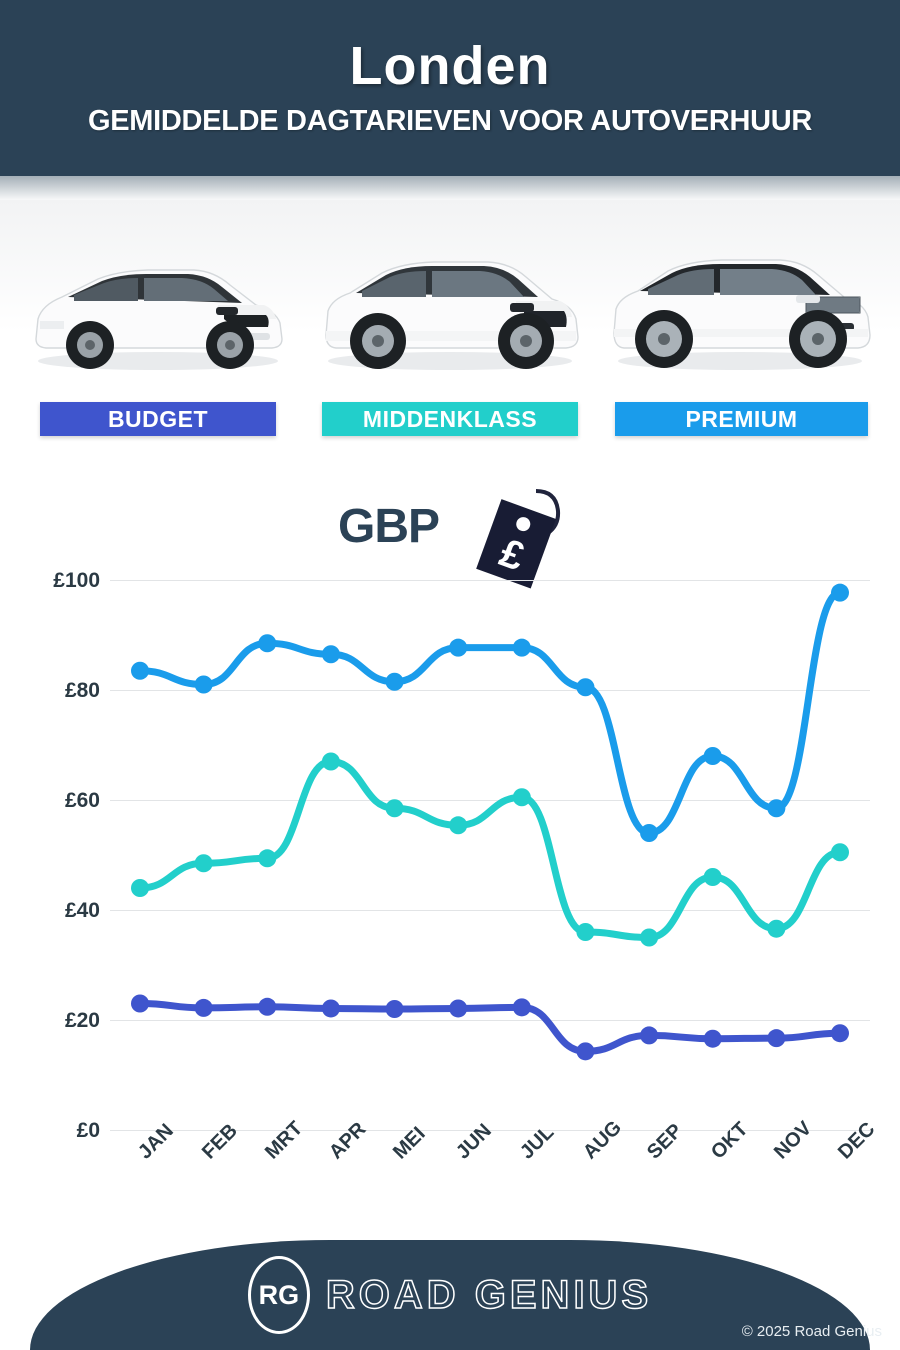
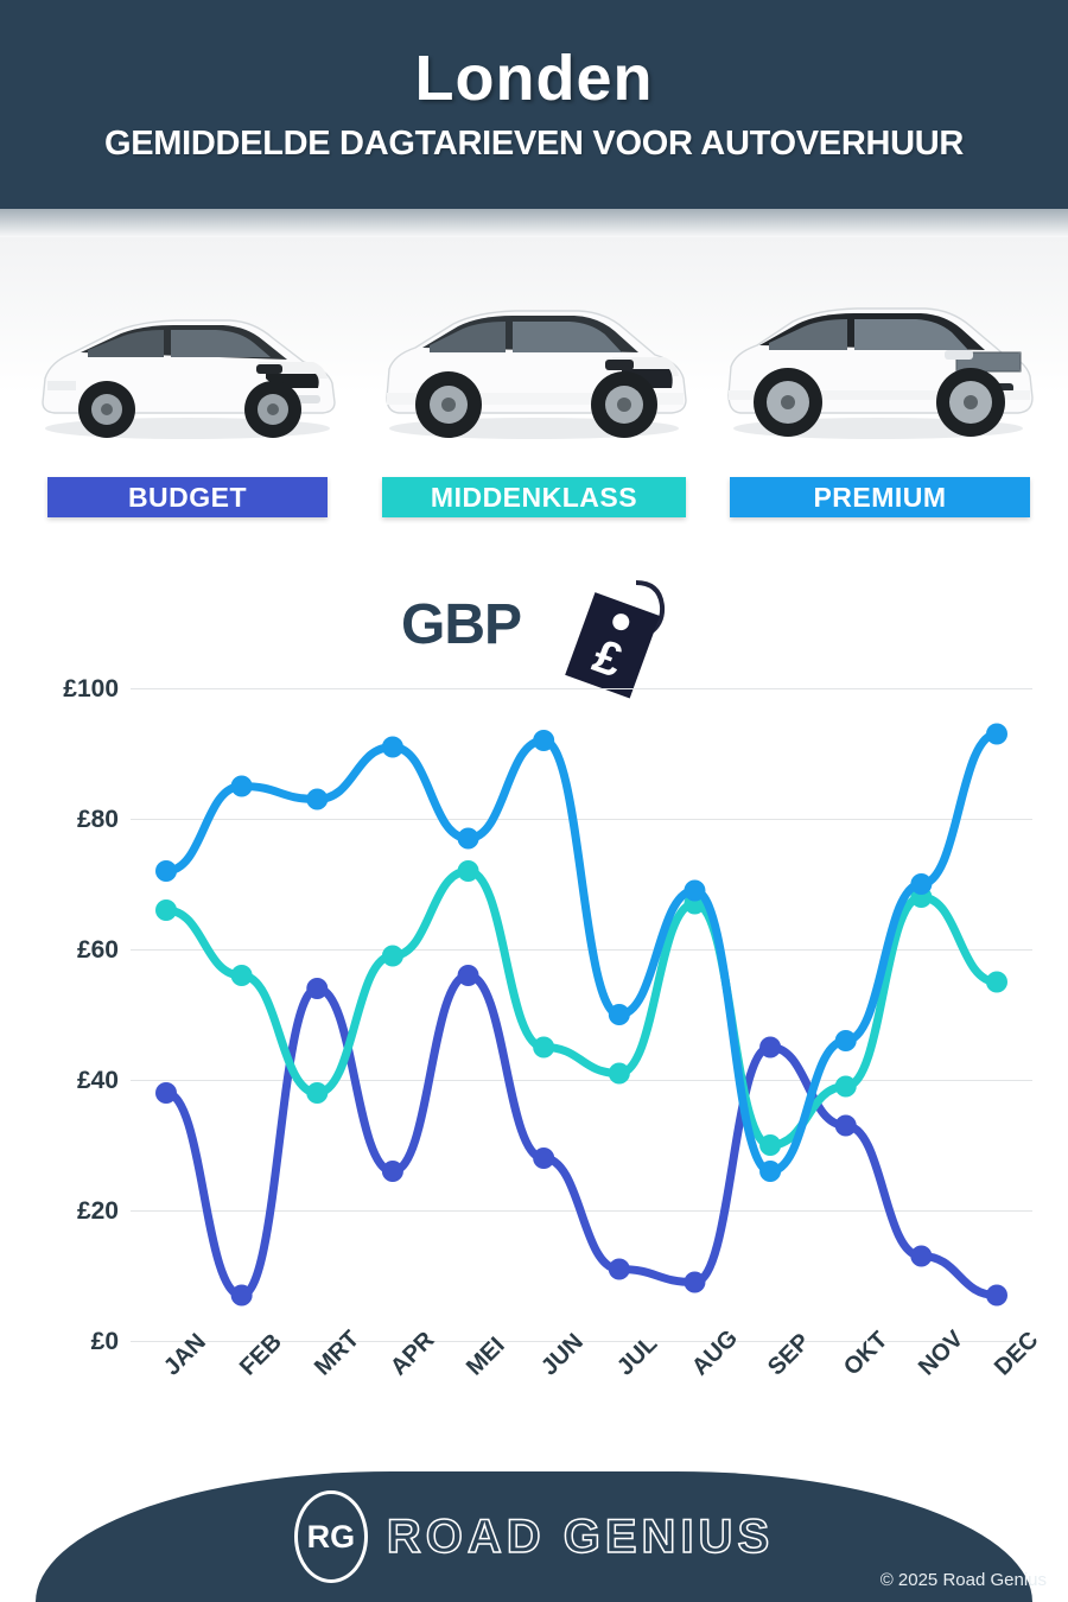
BUDGET/JAN: £23 -> £38
MIDDENKLASS/JAN: £44 -> £66
PREMIUM/JAN: £84 -> £72
BUDGET/FEB: £22 -> £7
MIDDENKLASS/FEB: £48 -> £56
PREMIUM/FEB: £81 -> £85
BUDGET/MRT: £22 -> £54
MIDDENKLASS/MRT: £49 -> £38
PREMIUM/MRT: £88 -> £83
BUDGET/APR: £22 -> £26
MIDDENKLASS/APR: £67 -> £59
PREMIUM/APR: £86 -> £91
BUDGET/MEI: £22 -> £56
MIDDENKLASS/MEI: £58 -> £72
PREMIUM/MEI: £82 -> £77
BUDGET/JUN: £22 -> £28
MIDDENKLASS/JUN: £55 -> £45
PREMIUM/JUN: £88 -> £92
BUDGET/JUL: £22 -> £11
MIDDENKLASS/JUL: £60 -> £41
PREMIUM/JUL: £88 -> £50
BUDGET/AUG: £14 -> £9
MIDDENKLASS/AUG: £36 -> £67
PREMIUM/AUG: £80 -> £69
BUDGET/SEP: £17 -> £45
MIDDENKLASS/SEP: £35 -> £30
PREMIUM/SEP: £54 -> £26
BUDGET/OKT: £17 -> £33
MIDDENKLASS/OKT: £46 -> £39
PREMIUM/OKT: £68 -> £46
BUDGET/NOV: £17 -> £13
MIDDENKLASS/NOV: £37 -> £68
PREMIUM/NOV: £58 -> £70
BUDGET/DEC: £18 -> £7
MIDDENKLASS/DEC: £50 -> £55
PREMIUM/DEC: £98 -> £93
